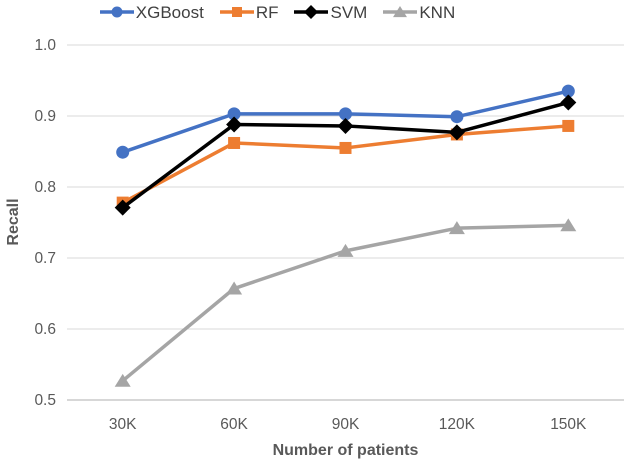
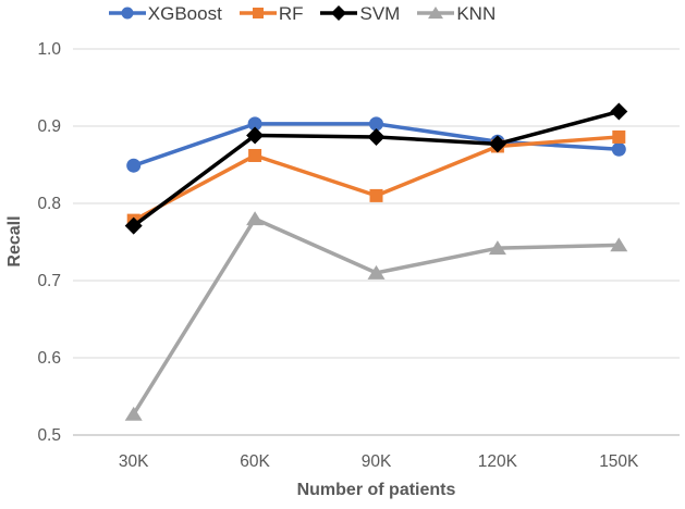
KNN/60K: 0.66 -> 0.78
RF/90K: 0.85 -> 0.81
XGBoost/120K: 0.90 -> 0.88
XGBoost/150K: 0.94 -> 0.87
